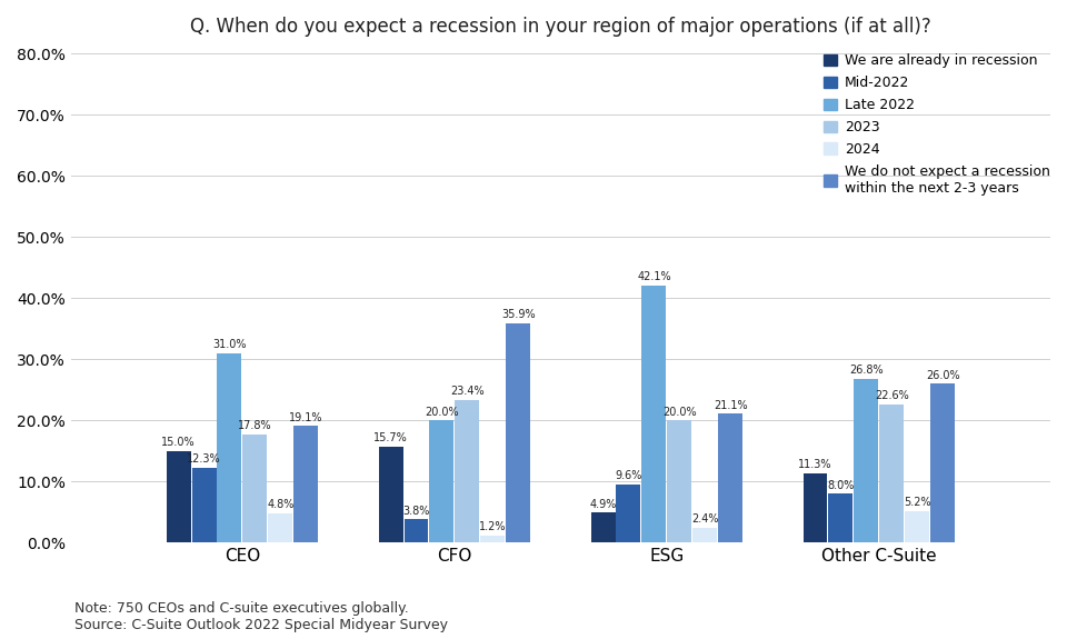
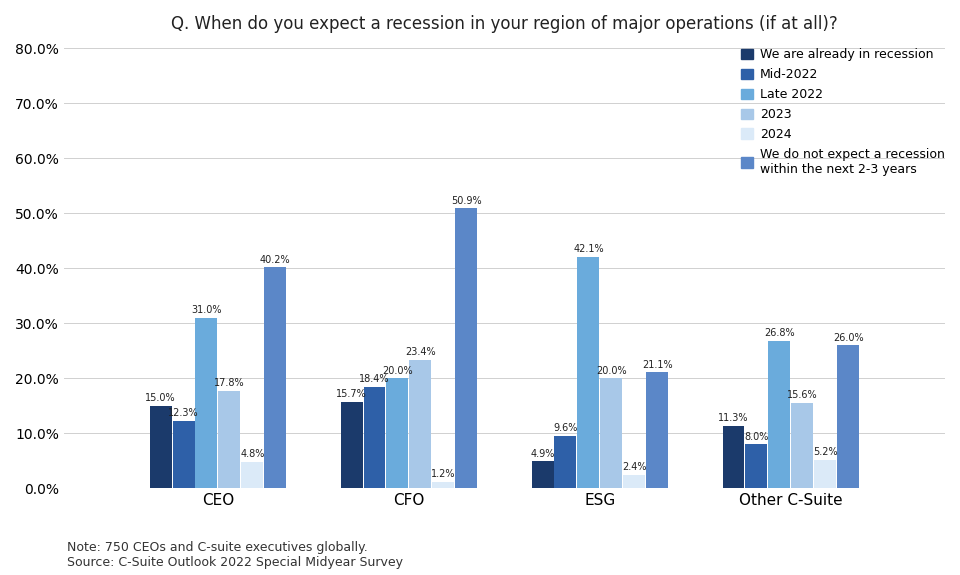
We do not expect a recession within the next 2-3 years/CEO: 19.1% -> 40.2%
Mid-2022/CFO: 3.8% -> 18.4%
We do not expect a recession within the next 2-3 years/CFO: 35.9% -> 50.9%
2023/Other C-Suite: 22.6% -> 15.6%
